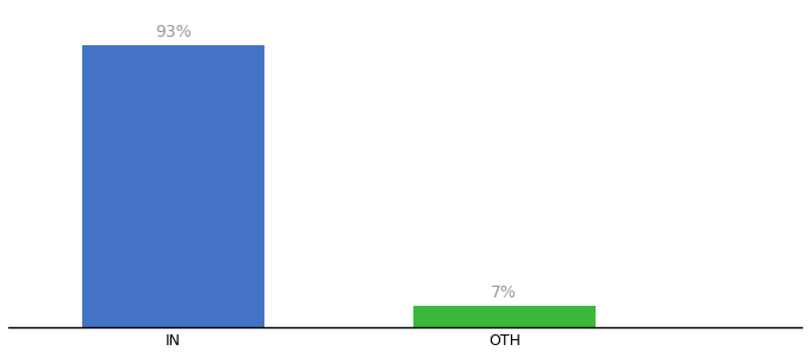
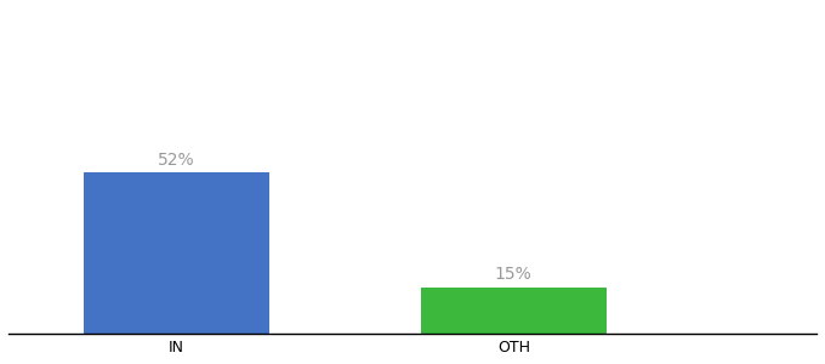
IN: 93% -> 52%
OTH: 7% -> 15%
